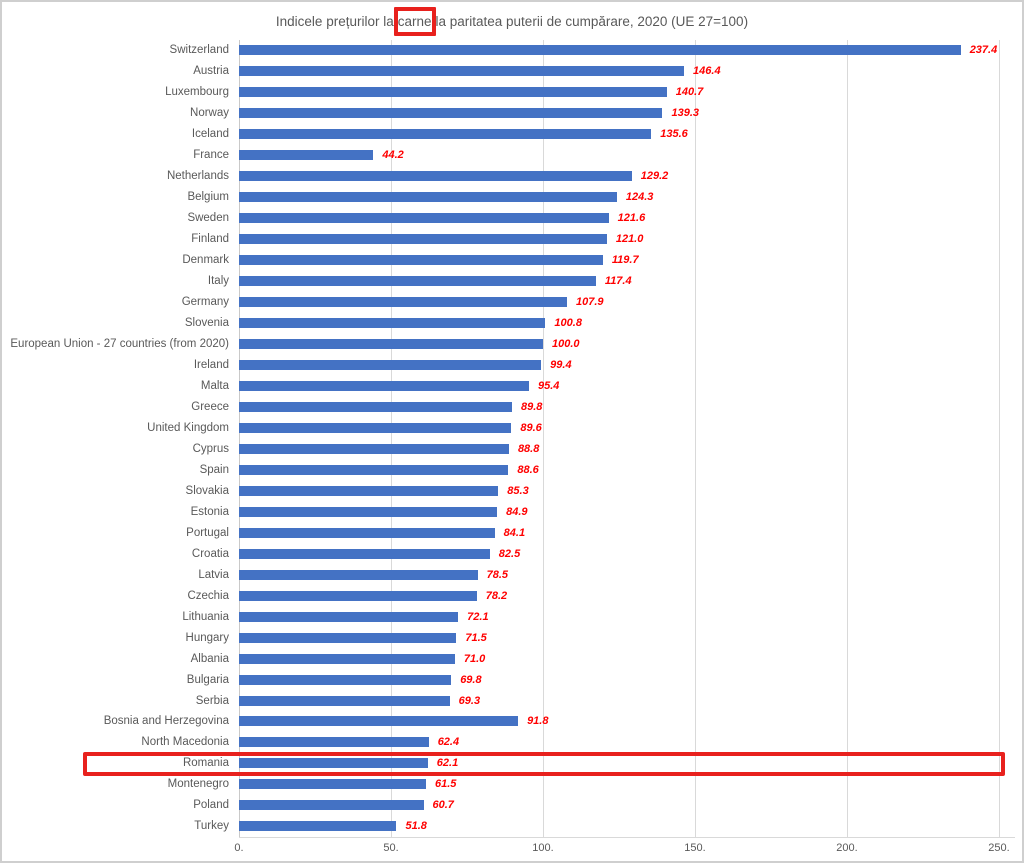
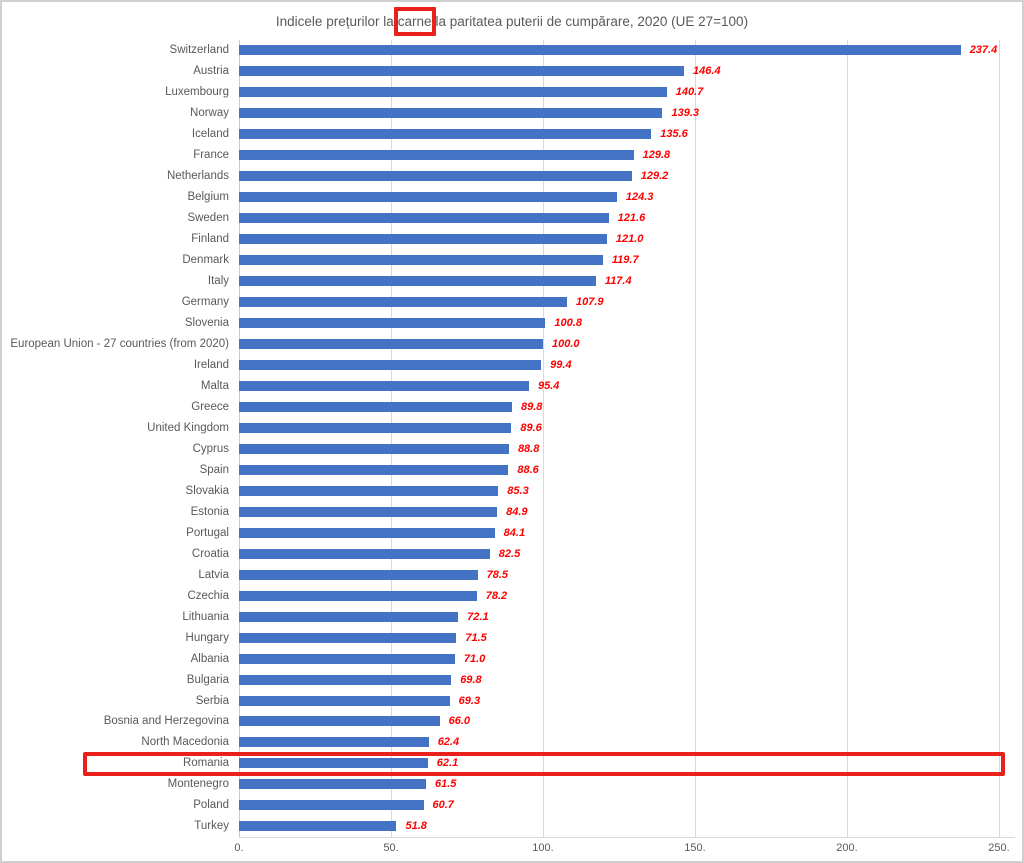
France: 44.2 -> 129.8
Bosnia and Herzegovina: 91.8 -> 66.0
